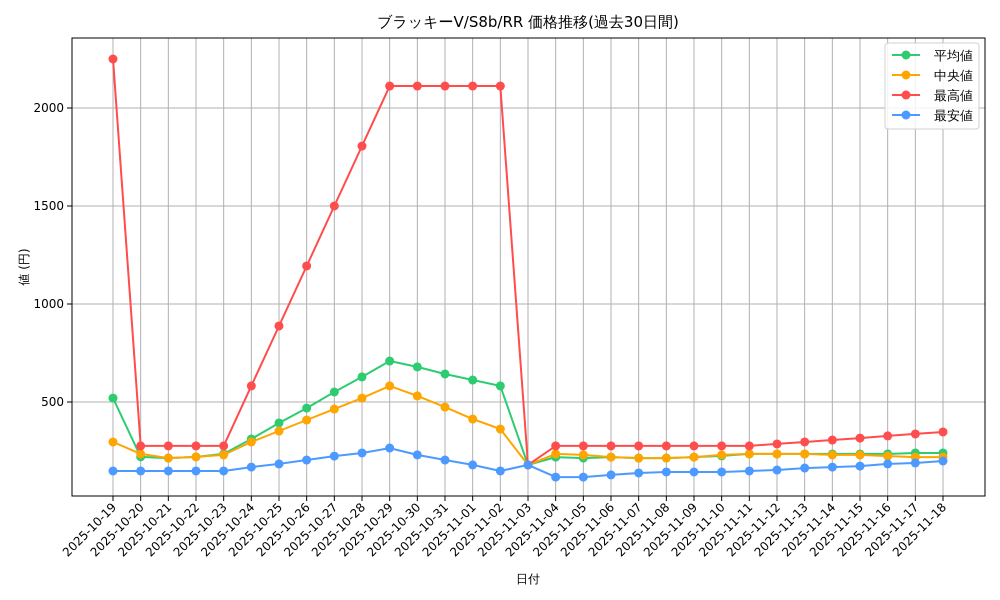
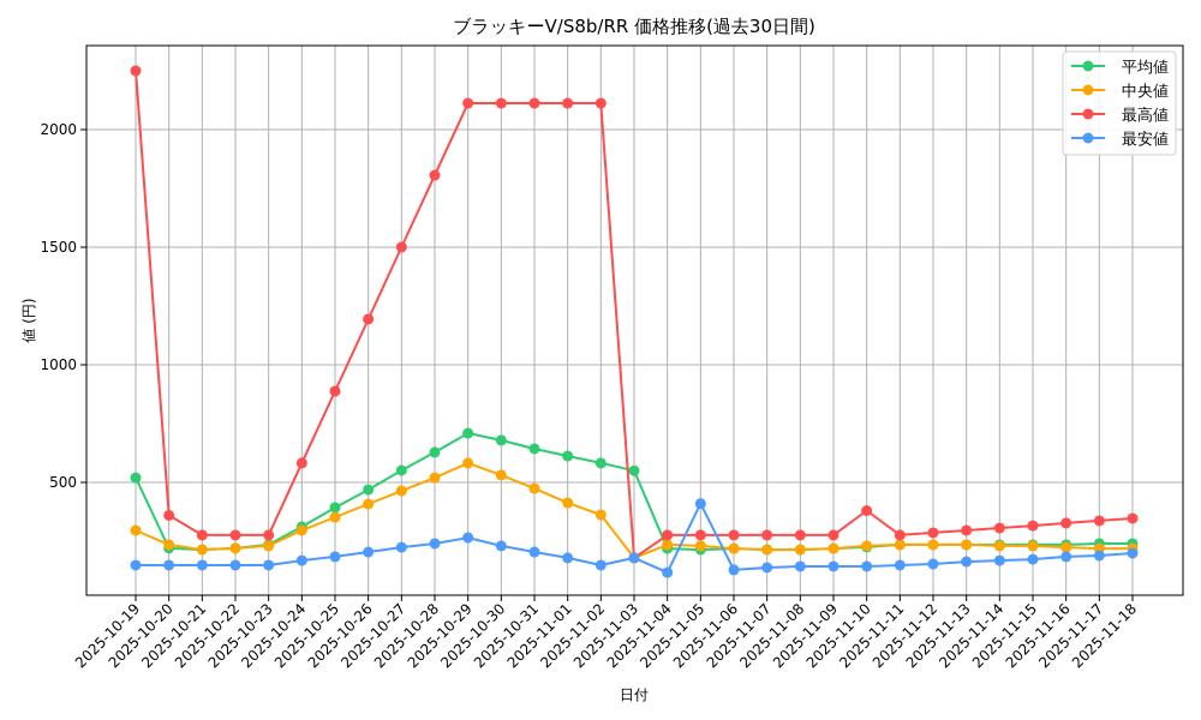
最高値/2025-10-20: 280 -> 360
平均値/2025-11-03: 180 -> 550
最安値/2025-11-05: 120 -> 410
最高値/2025-11-10: 280 -> 380
